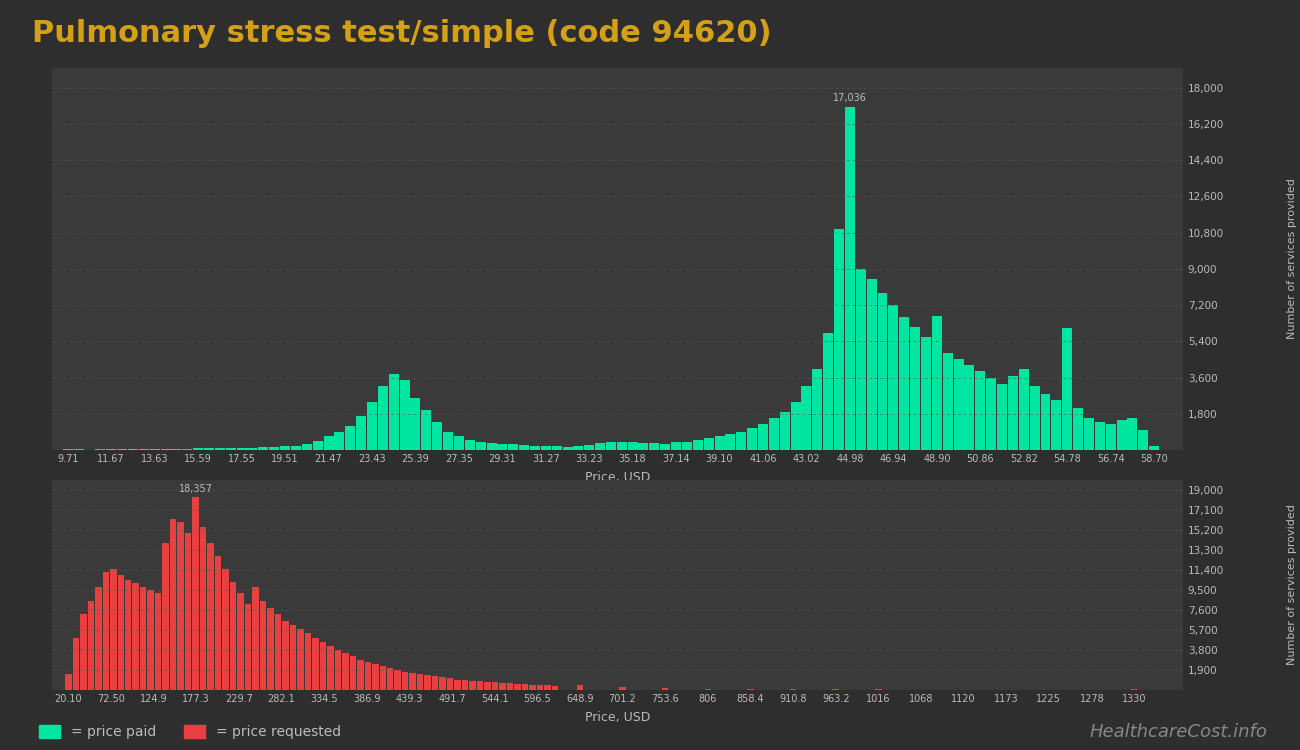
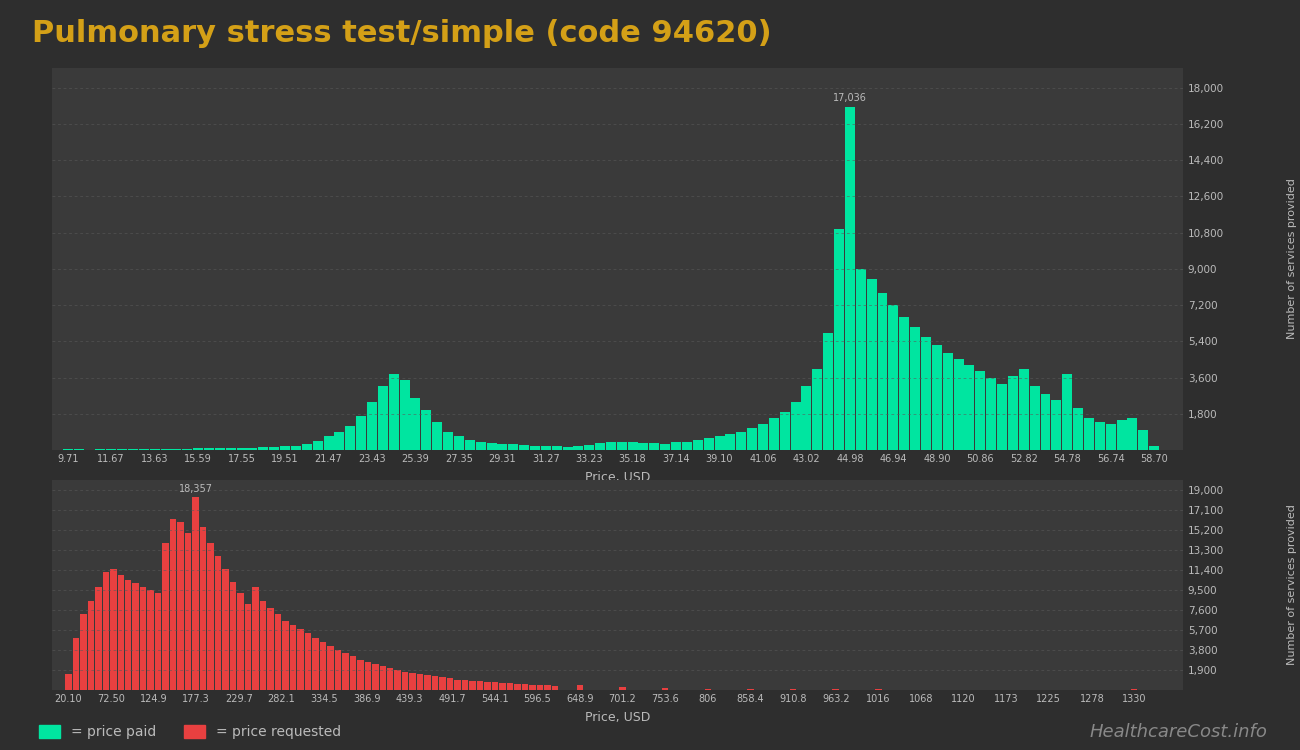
48.90: 6,650 -> 5,200
54.78: 6,050 -> 3,800
